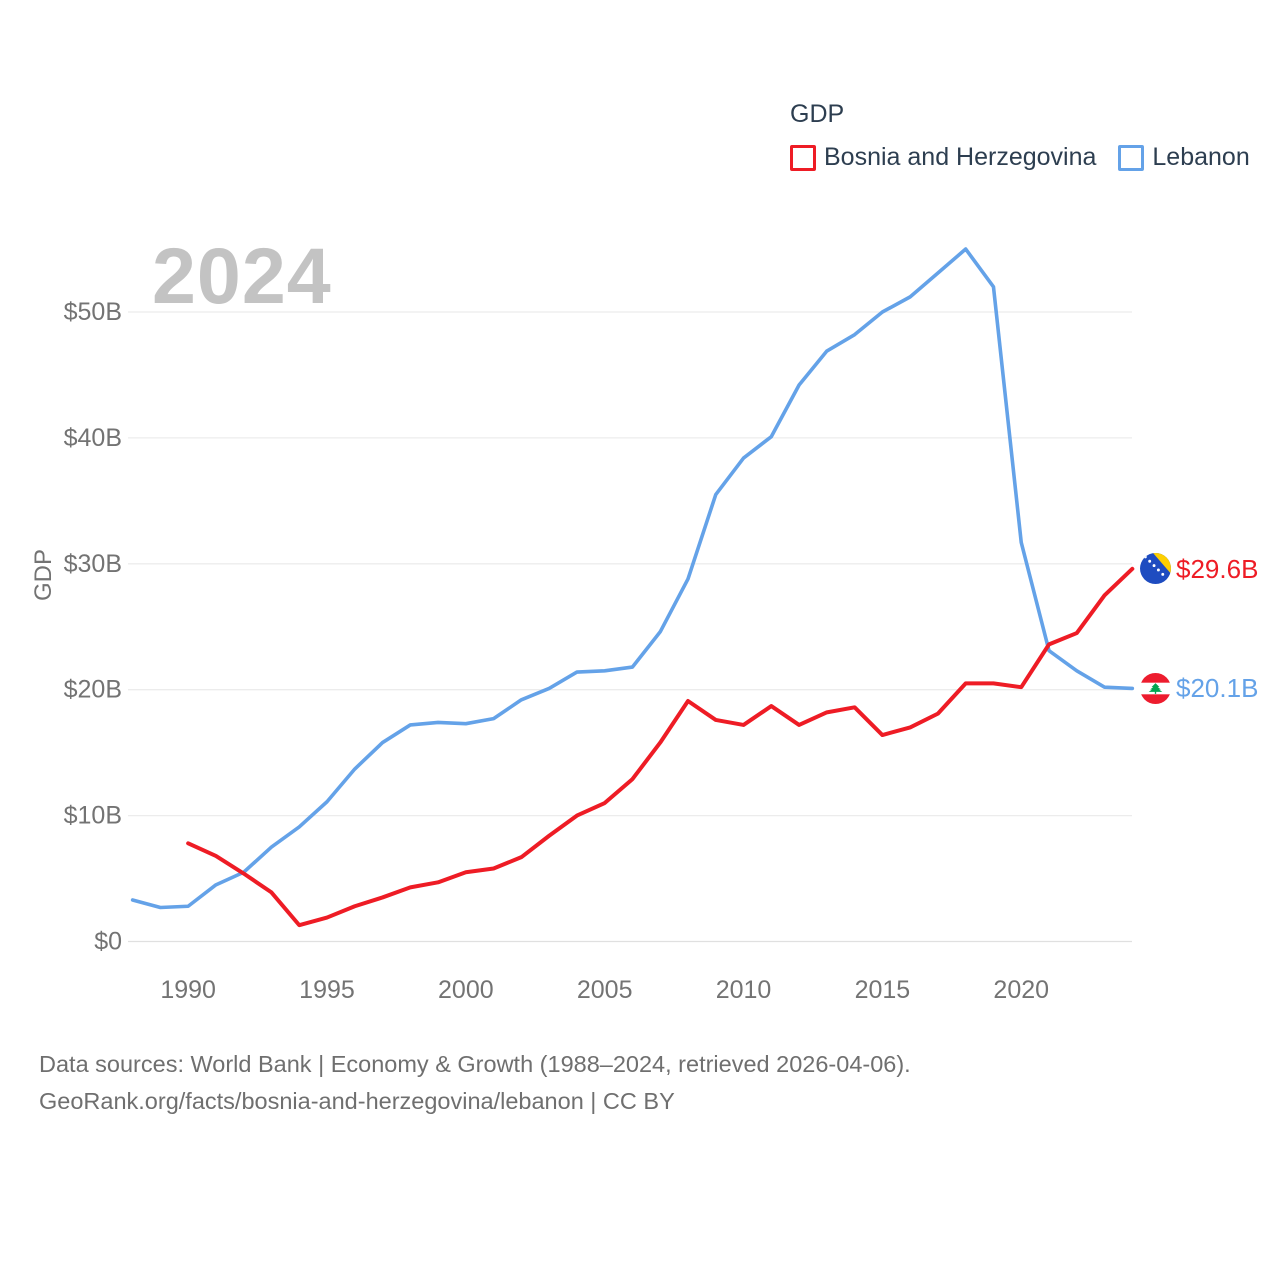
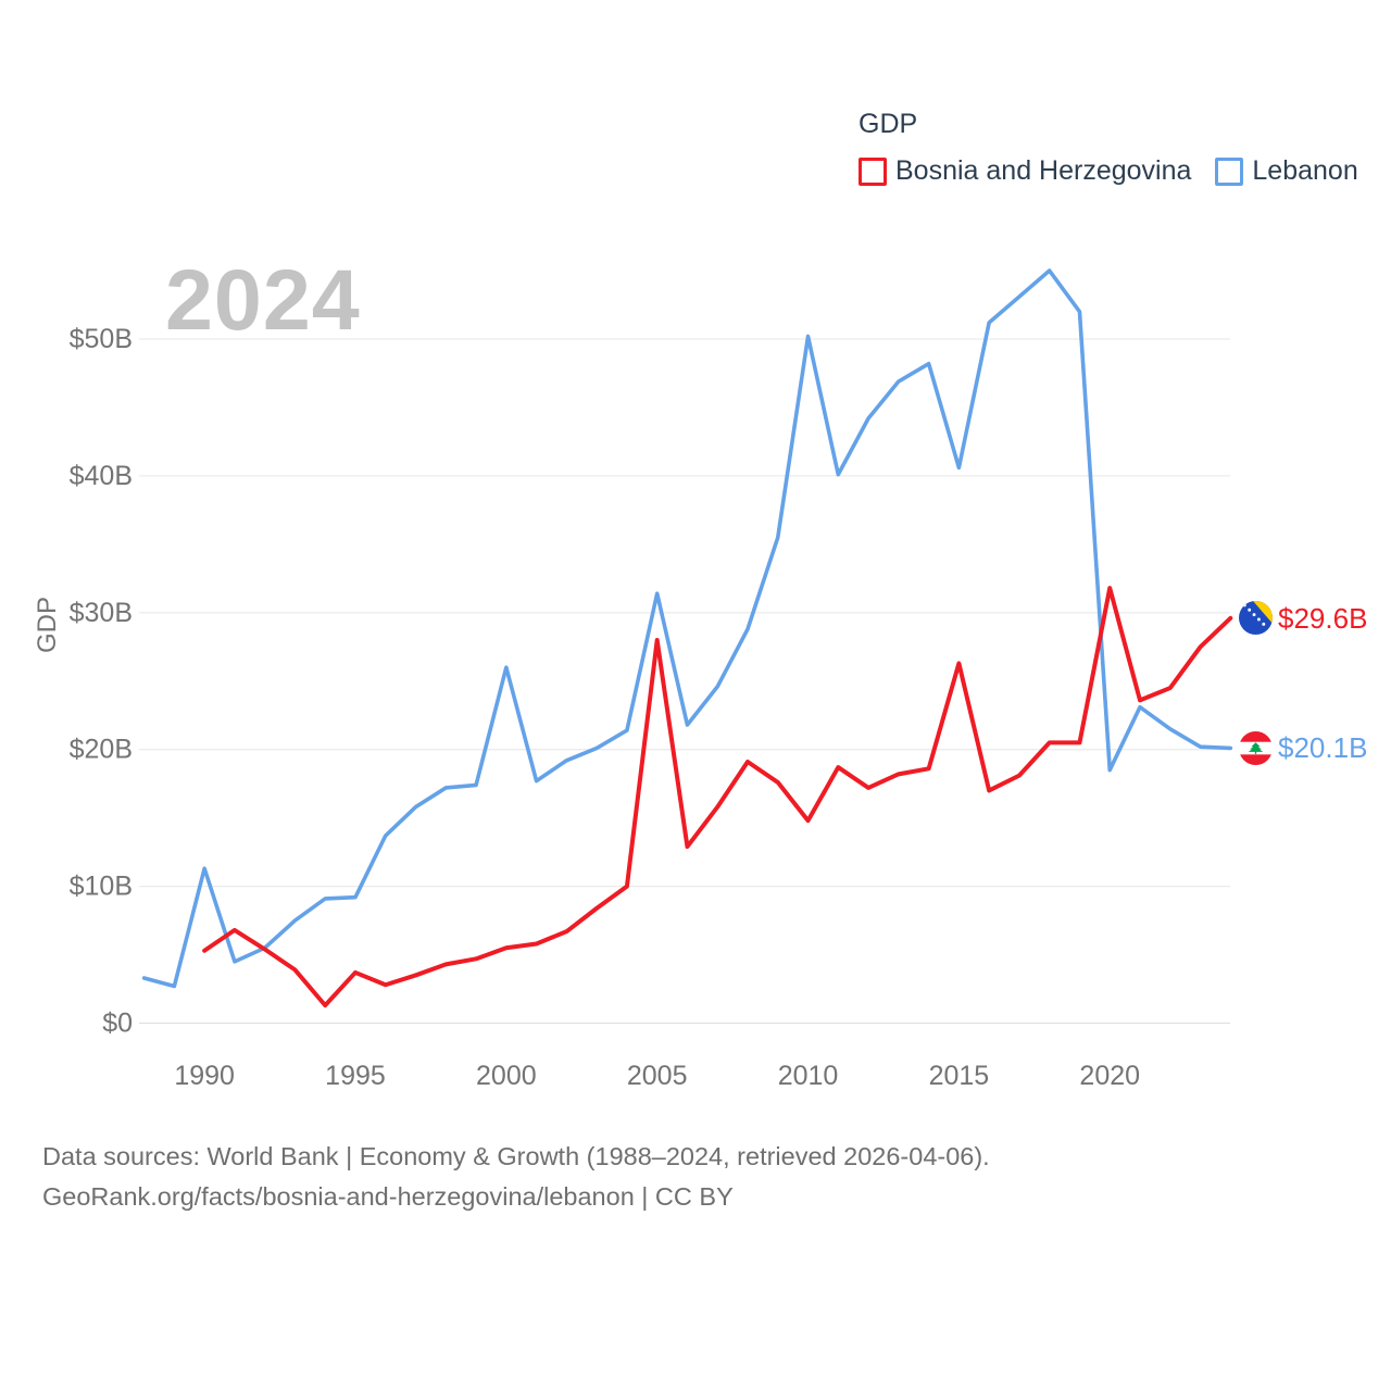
Bosnia and Herzegovina/1990: $7.8B -> $5.3B
Lebanon/1990: $2.8B -> $11.3B
Bosnia and Herzegovina/1995: $1.9B -> $3.7B
Lebanon/1995: $11.1B -> $9.2B
Lebanon/2000: $17.3B -> $26.0B
Bosnia and Herzegovina/2005: $11.0B -> $28.0B
Lebanon/2005: $21.5B -> $31.4B
Bosnia and Herzegovina/2010: $17.2B -> $14.8B
Lebanon/2010: $38.4B -> $50.2B
Bosnia and Herzegovina/2015: $16.4B -> $26.3B
Lebanon/2015: $50.0B -> $40.6B
Bosnia and Herzegovina/2020: $20.2B -> $31.8B
Lebanon/2020: $31.7B -> $18.5B
